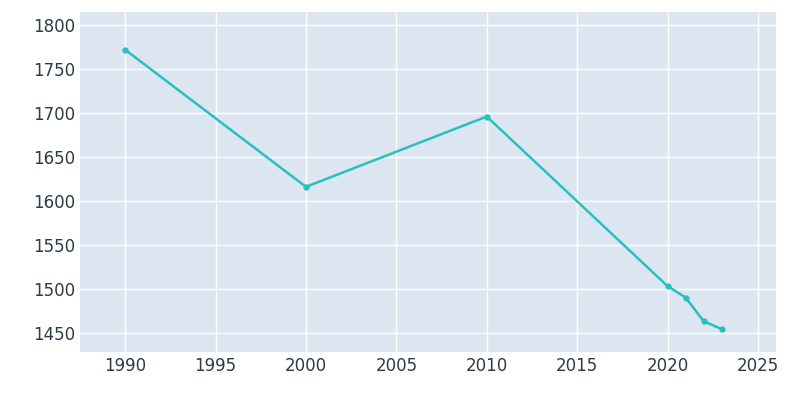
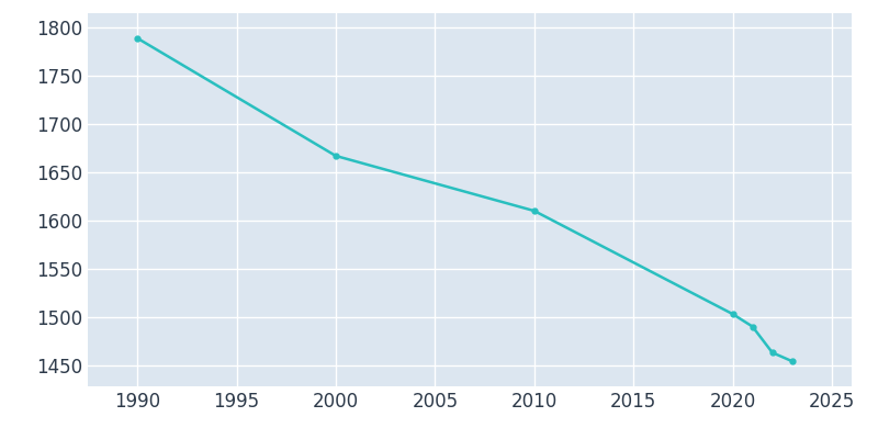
1990: 1772 -> 1789
2000: 1616 -> 1667
2010: 1696 -> 1610
